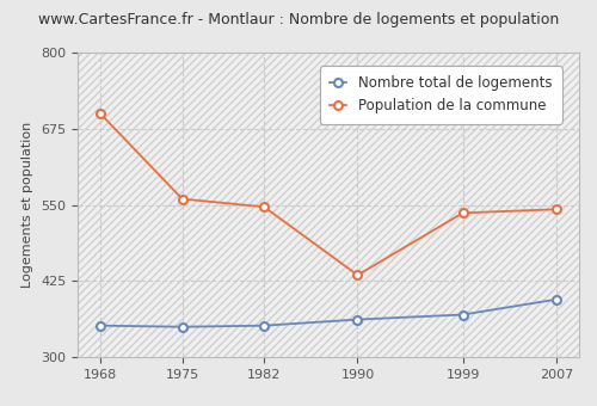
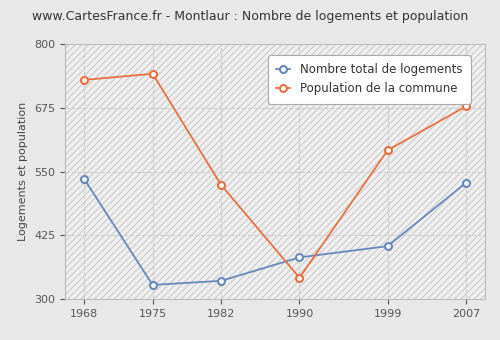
Nombre total de logements/1968: 352 -> 536
Population de la commune/1968: 700 -> 730
Nombre total de logements/1975: 350 -> 328
Population de la commune/1975: 560 -> 742
Nombre total de logements/1982: 352 -> 336
Population de la commune/1982: 547 -> 524
Nombre total de logements/1990: 362 -> 382
Population de la commune/1990: 435 -> 342
Nombre total de logements/1999: 370 -> 404
Population de la commune/1999: 537 -> 592
Nombre total de logements/2007: 395 -> 528
Population de la commune/2007: 543 -> 678
